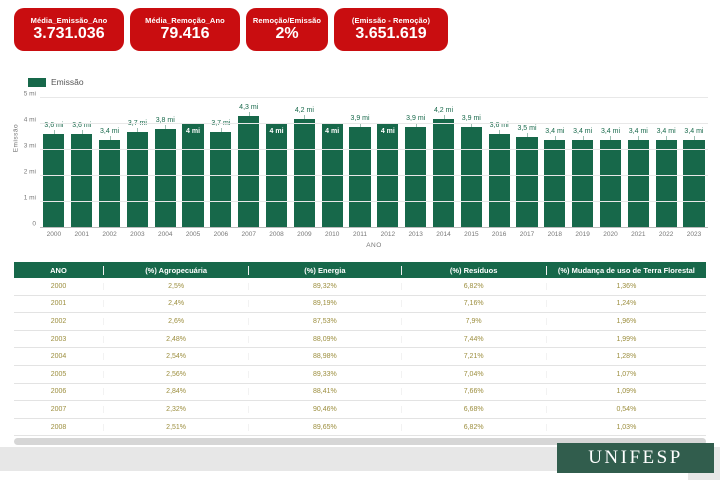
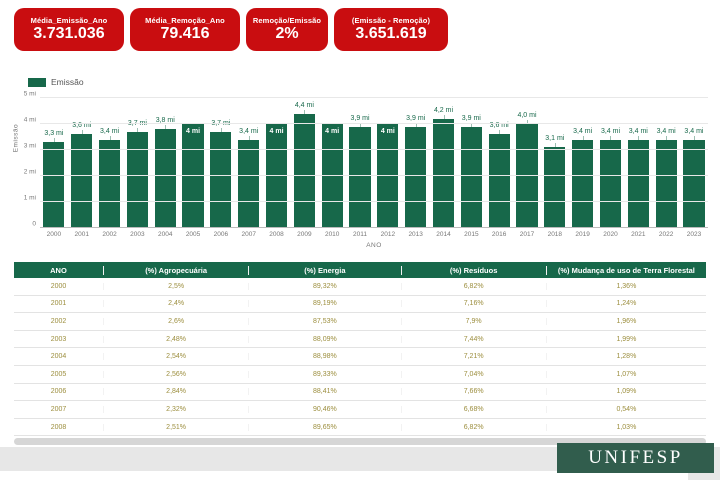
2000: 3,6 -> 3,3
2007: 4,3 -> 3,4
2009: 4,2 -> 4,4
2017: 3,5 -> 4,0
2018: 3,4 -> 3,1
